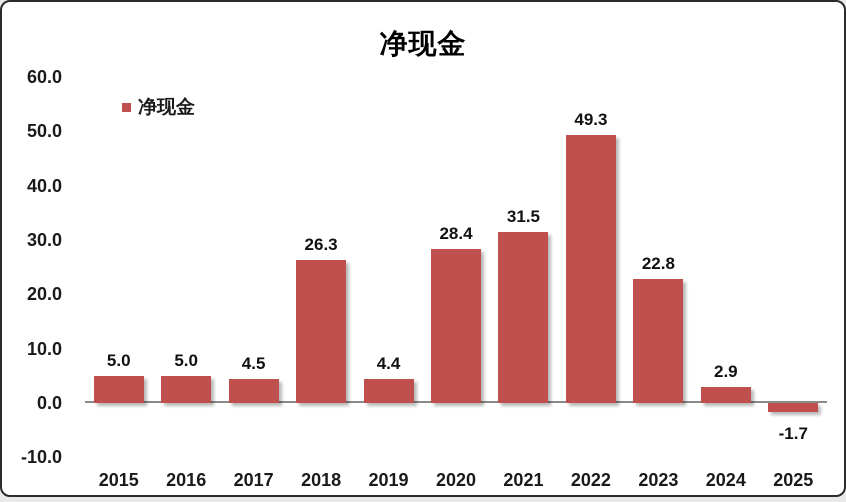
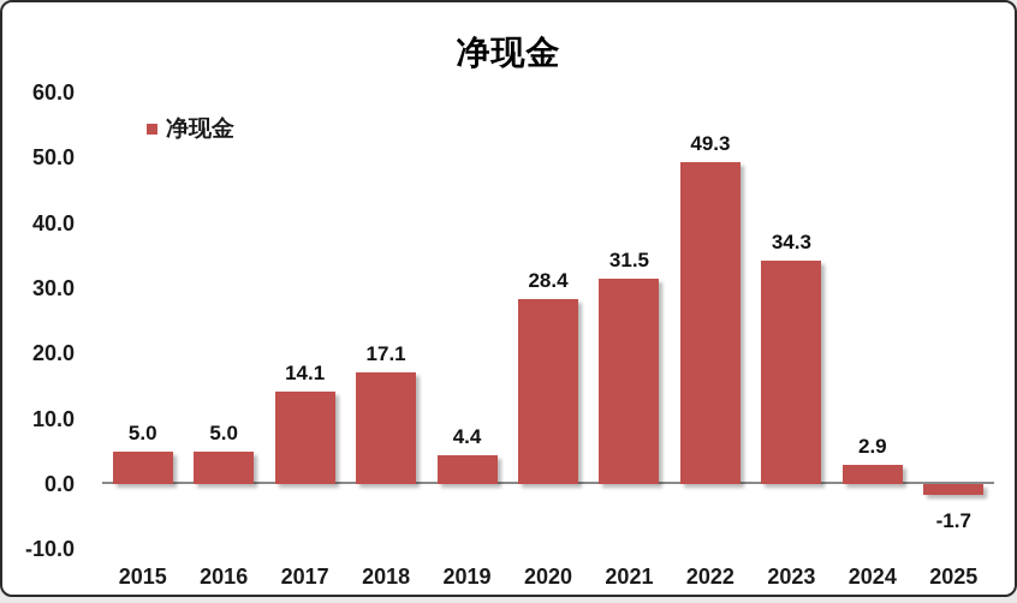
2017: 4.5 -> 14.1
2018: 26.3 -> 17.1
2023: 22.8 -> 34.3
